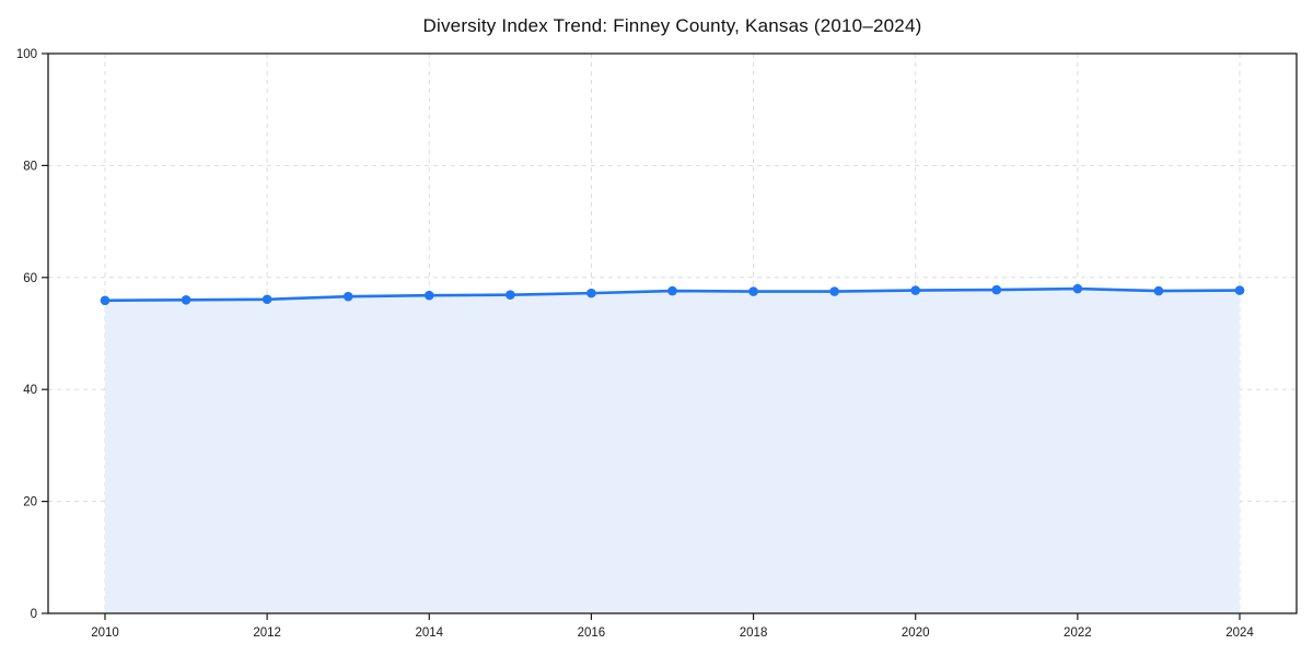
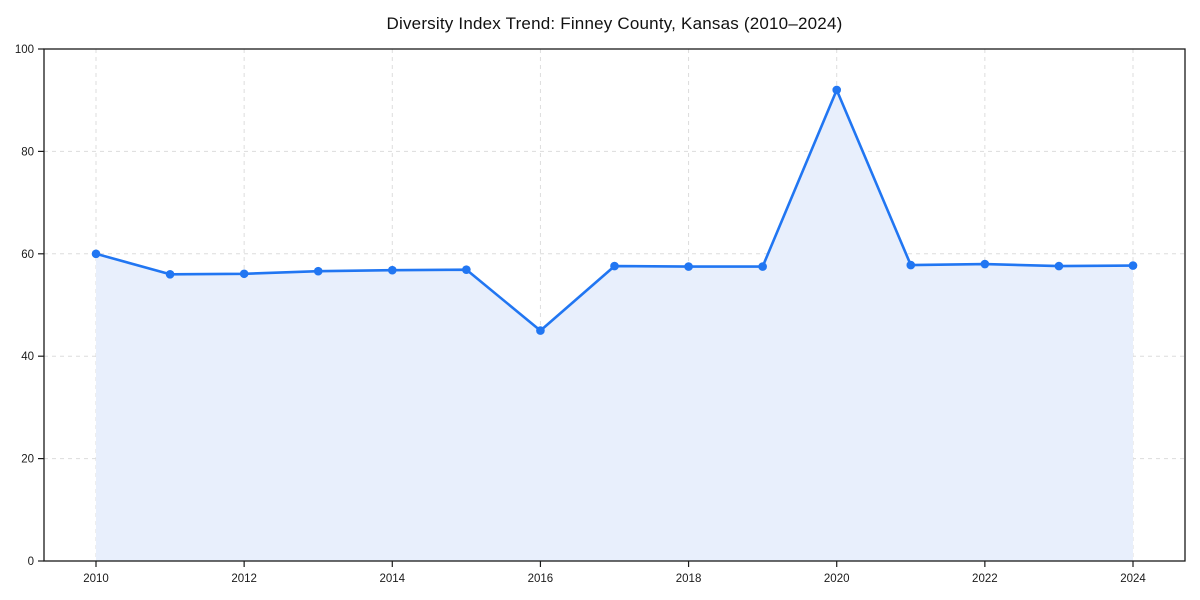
2010: 56 -> 60
2016: 57 -> 45
2020: 58 -> 92
